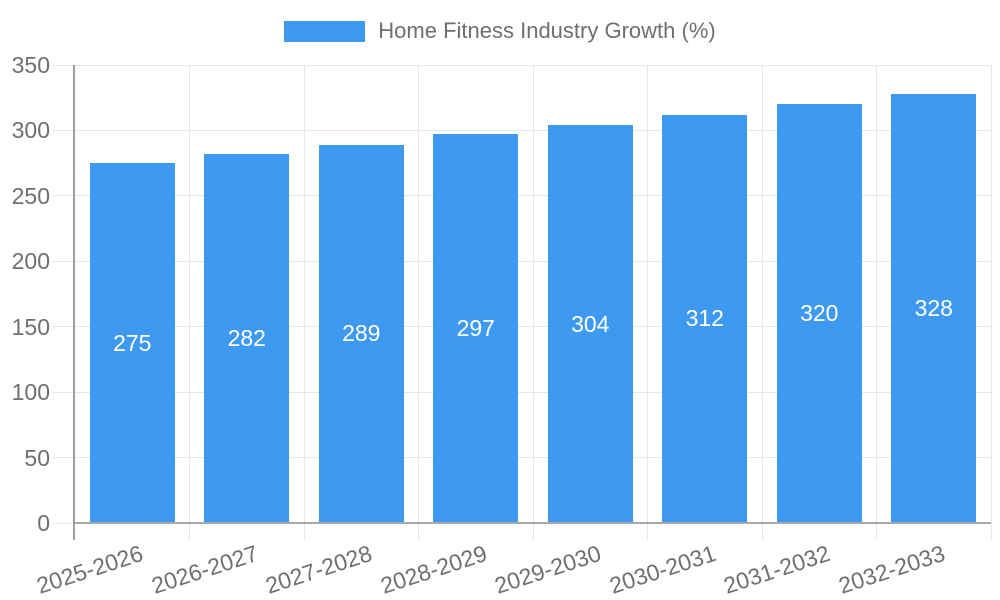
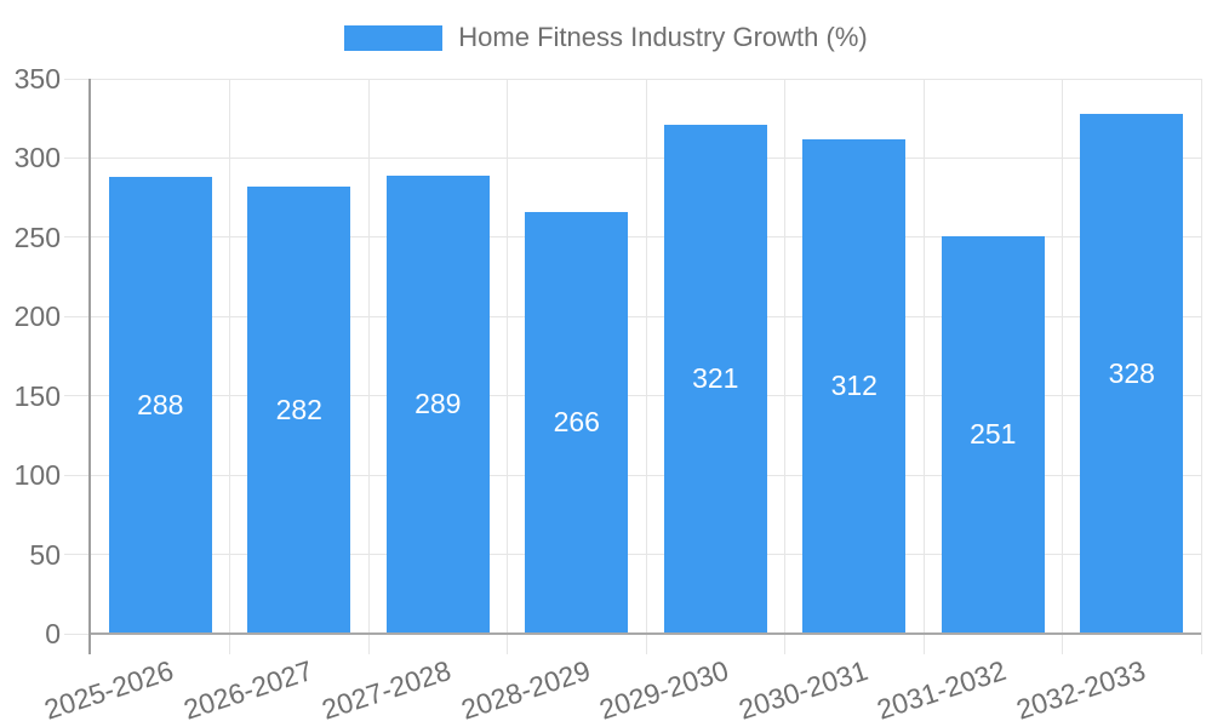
2025-2026: 275 -> 288
2028-2029: 297 -> 266
2029-2030: 304 -> 321
2031-2032: 320 -> 251
